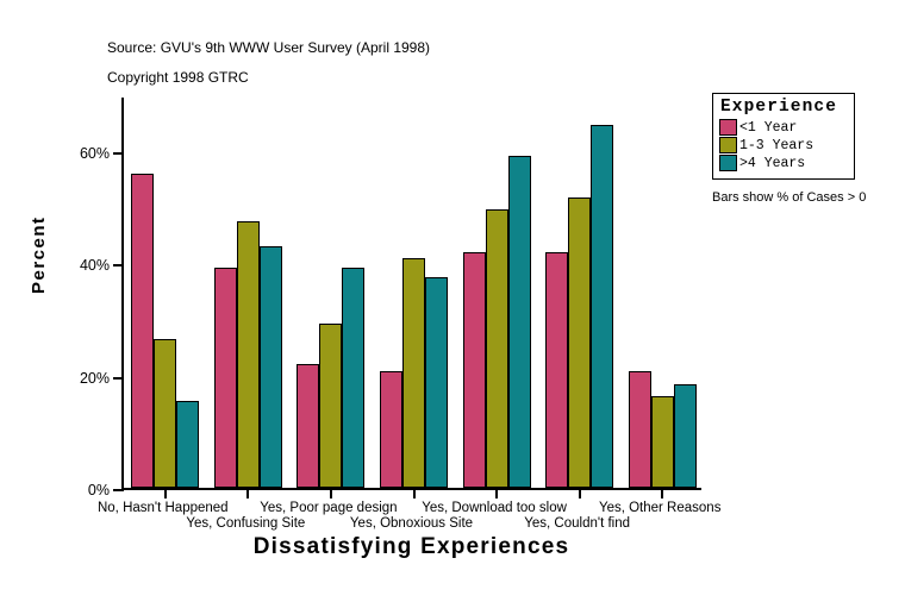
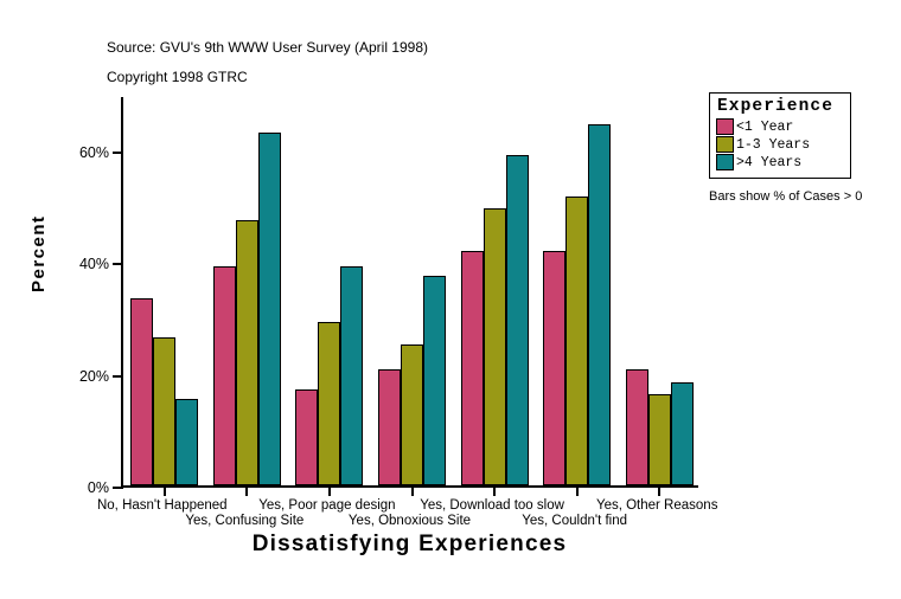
<1 Year/No, Hasn't Happened: 56% -> 34%
>4 Years/Yes, Confusing Site: 43% -> 63%
<1 Year/Yes, Poor page design: 22% -> 17%
1-3 Years/Yes, Obnoxious Site: 41% -> 25%
